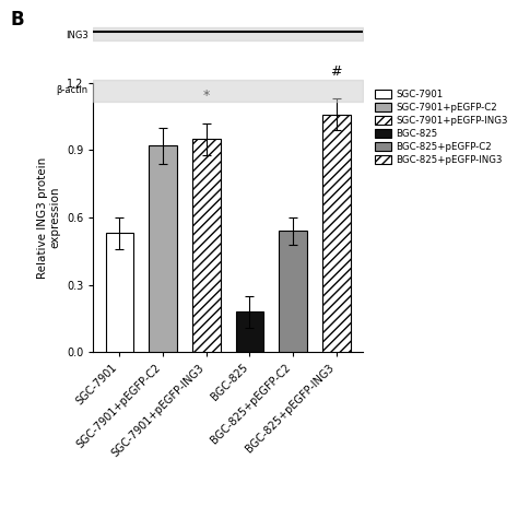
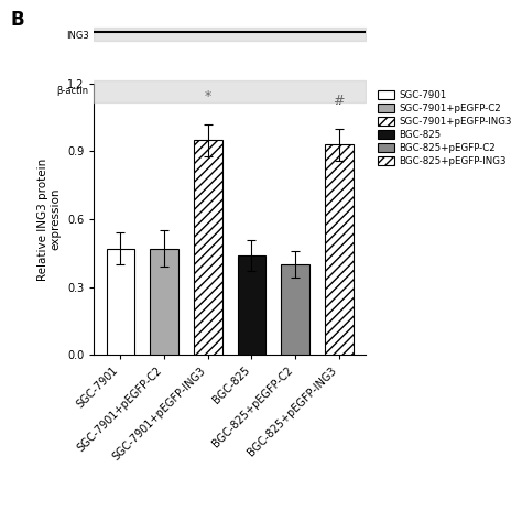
SGC-7901: 0.53 -> 0.47
SGC-7901+pEGFP-C2: 0.92 -> 0.47
BGC-825: 0.18 -> 0.44
BGC-825+pEGFP-C2: 0.54 -> 0.40
BGC-825+pEGFP-ING3: 1.06 -> 0.93
